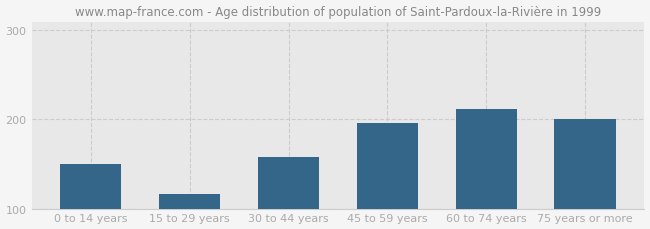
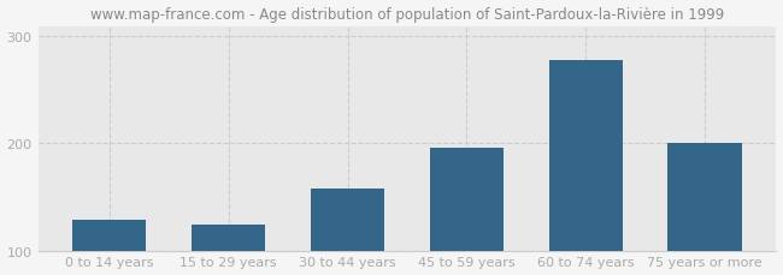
0 to 14 years: 150 -> 129
15 to 29 years: 116 -> 124
60 to 74 years: 212 -> 278
